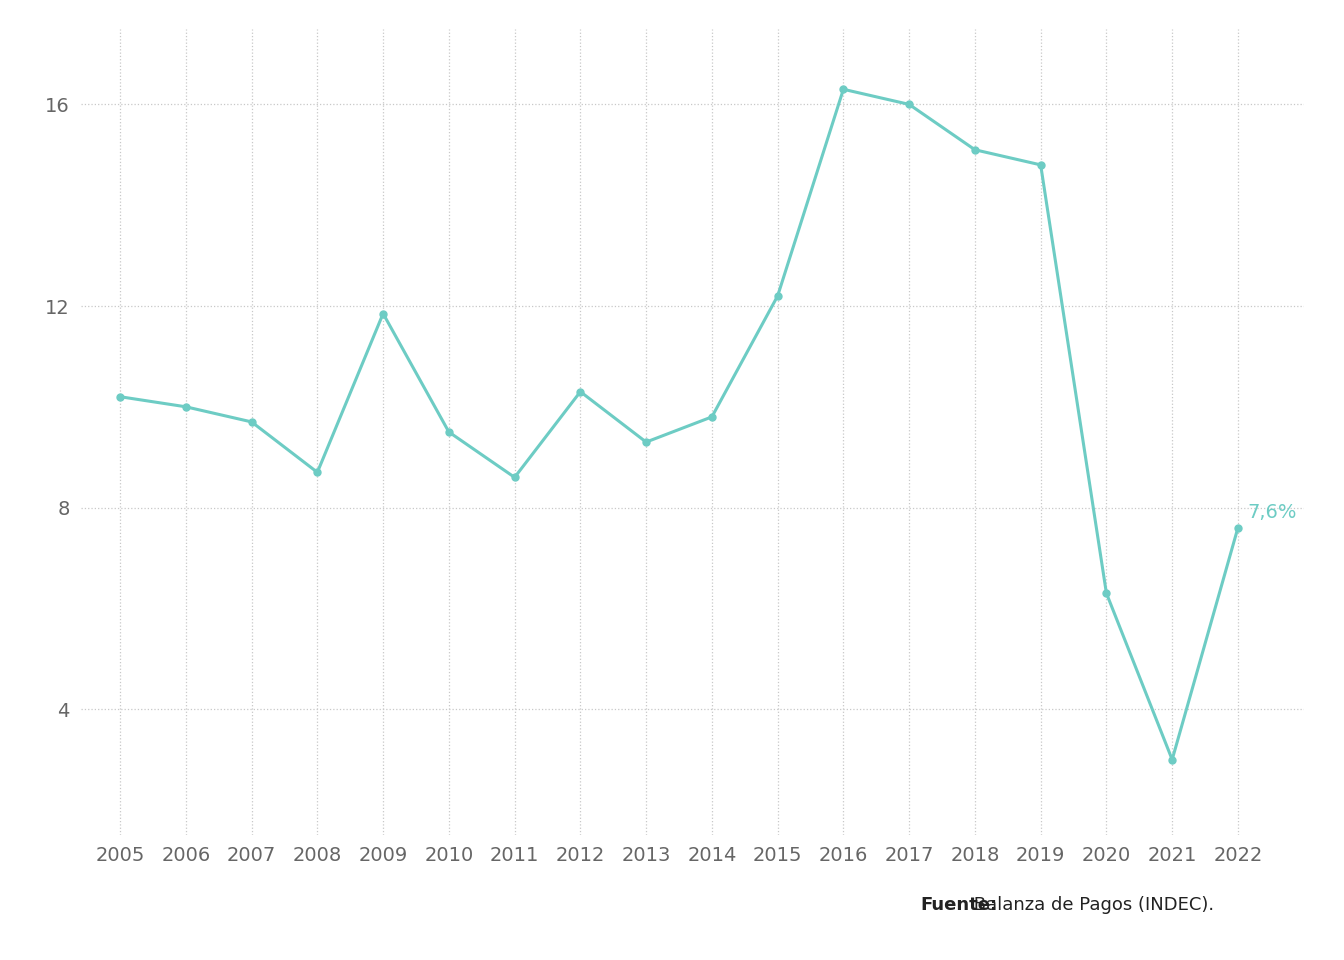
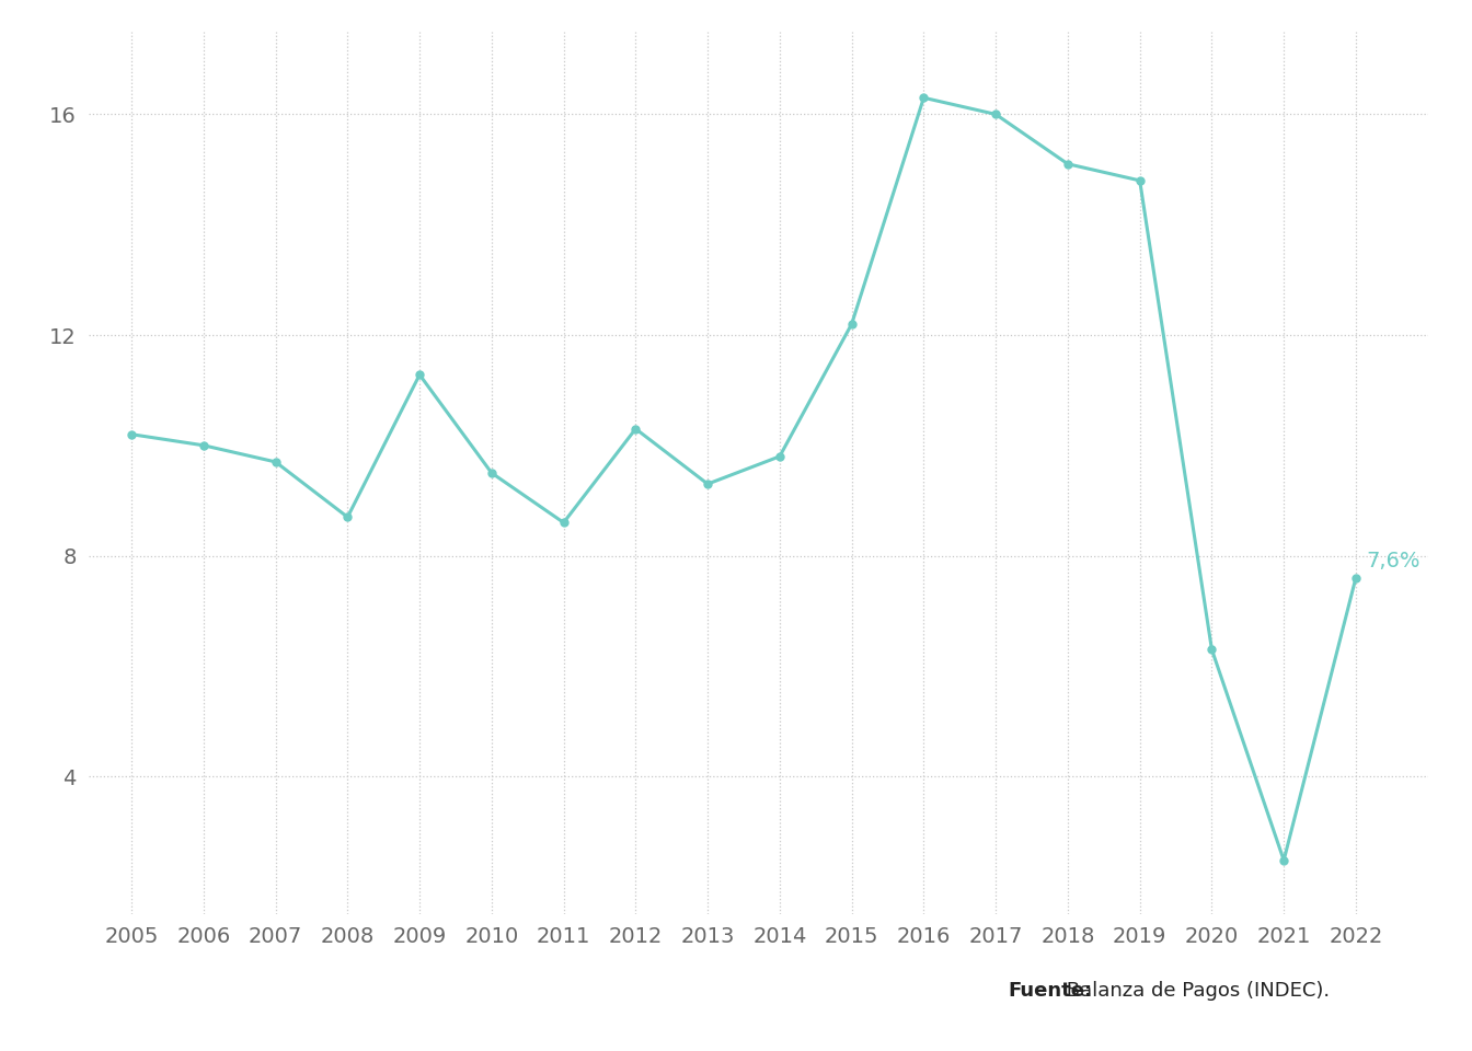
2009: 11.85 -> 11.28
2021: 3.00 -> 2.48
